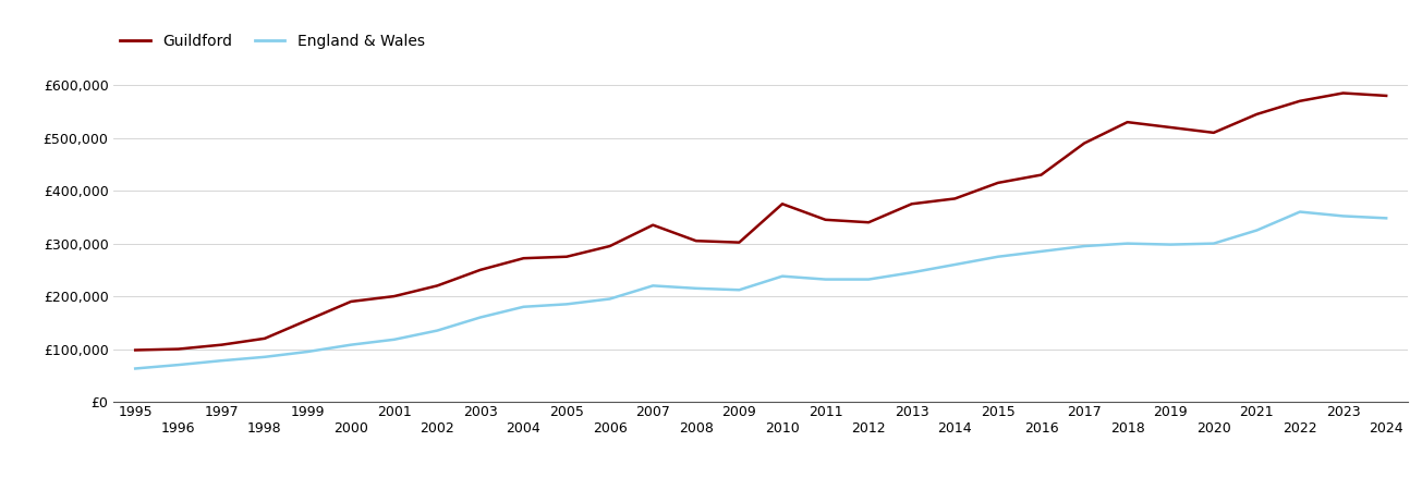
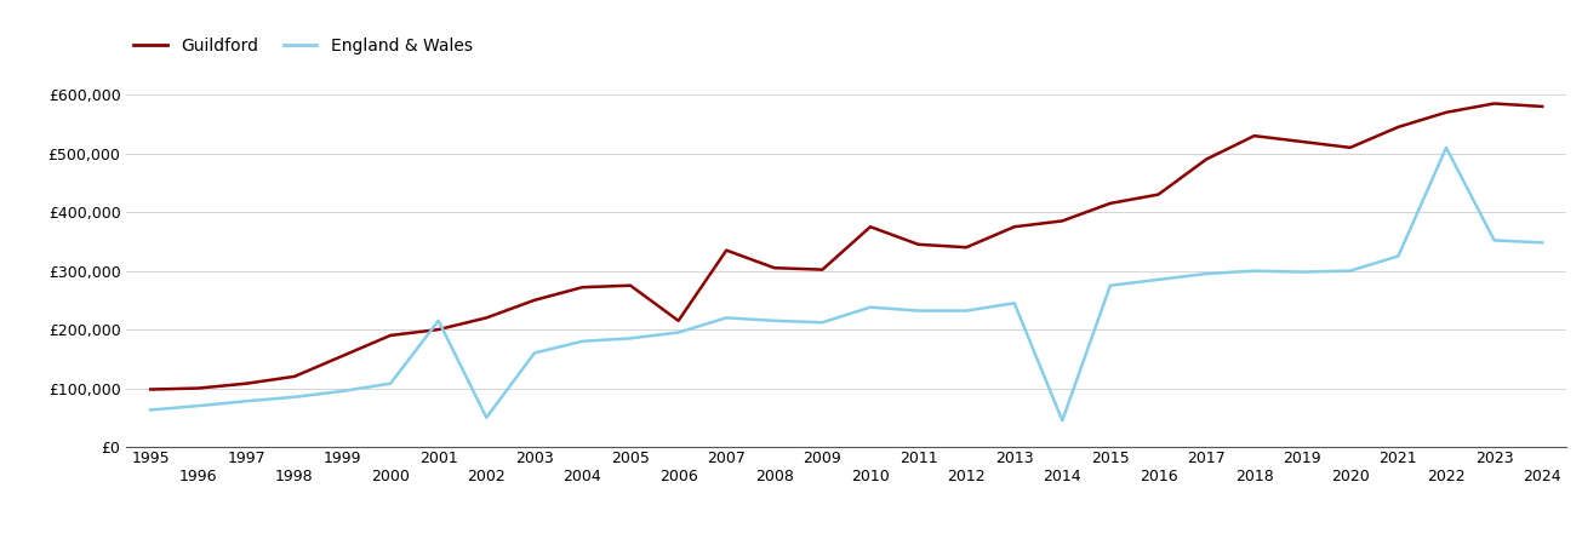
England & Wales/2001: £118,000 -> £215,000
England & Wales/2002: £135,000 -> £50,000
Guildford/2006: £295,000 -> £215,000
England & Wales/2014: £260,000 -> £45,000
England & Wales/2022: £360,000 -> £510,000
